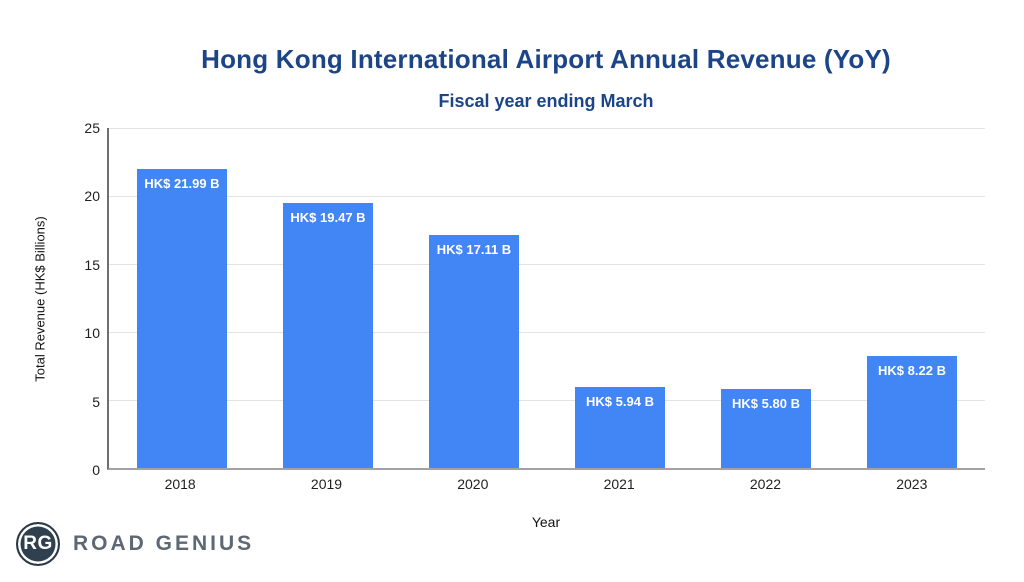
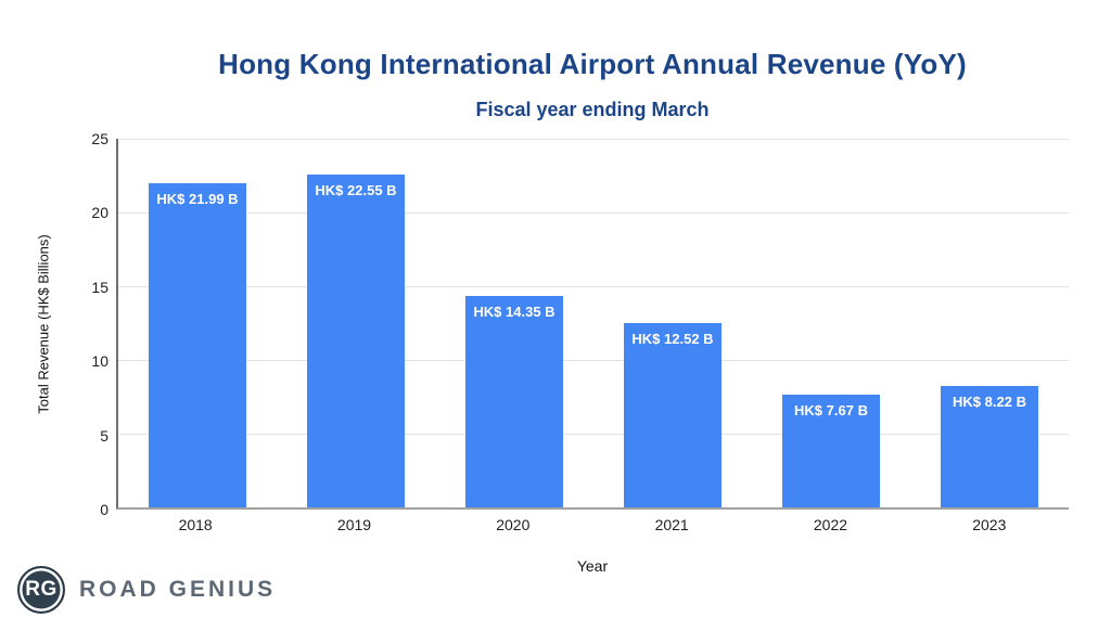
2019: 19.47 -> 22.55
2020: 17.11 -> 14.35
2021: 5.94 -> 12.52
2022: 5.80 -> 7.67
